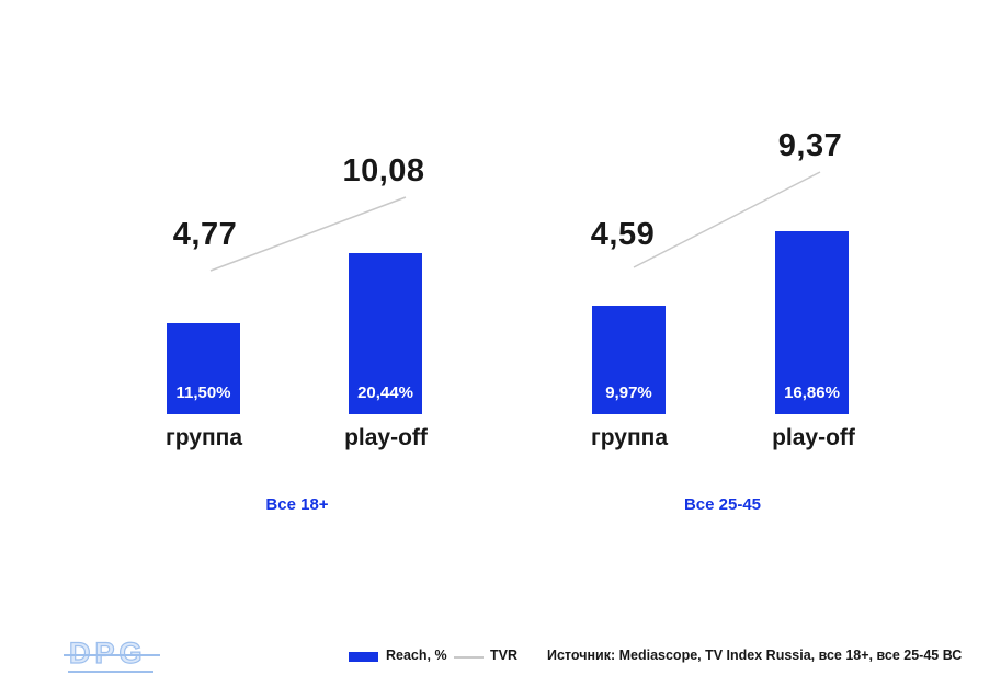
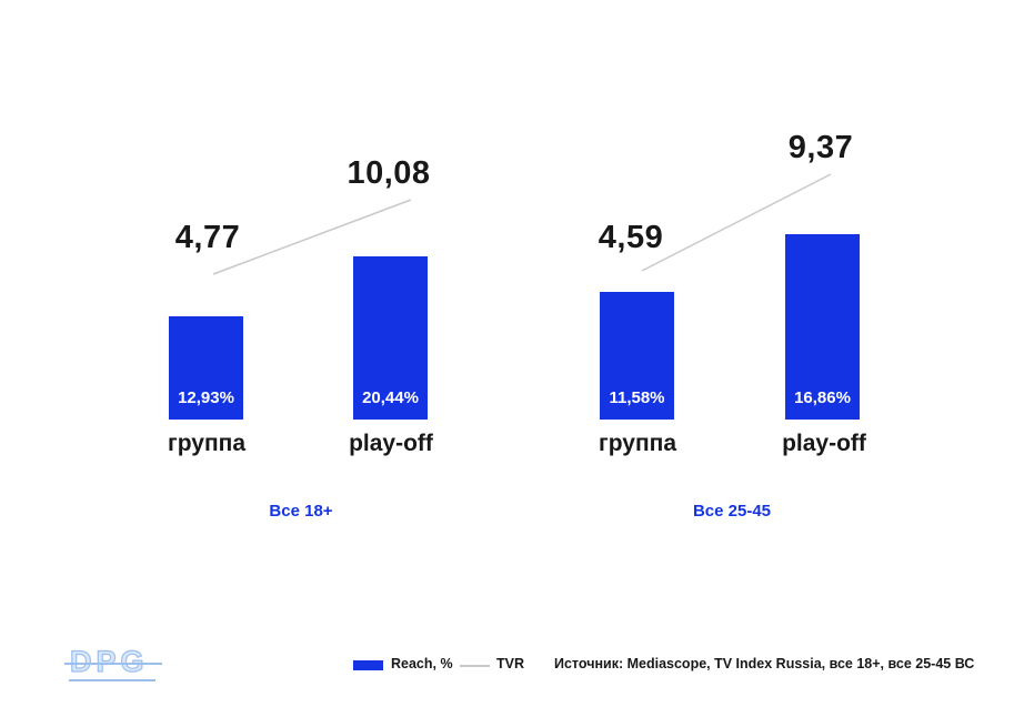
Все 18+/Reach, %/группа: 11,50% -> 12,93%
Все 25-45/Reach, %/группа: 9,97% -> 11,58%
